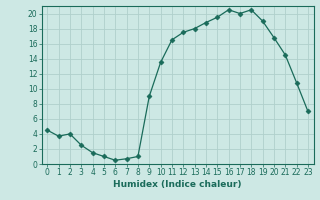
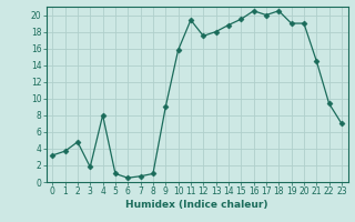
0: 4.5 -> 3.2
2: 4.0 -> 4.8
3: 2.5 -> 1.8
4: 1.5 -> 8.0
10: 13.5 -> 15.8
11: 16.5 -> 19.4
20: 16.8 -> 19.0
22: 10.8 -> 9.4
